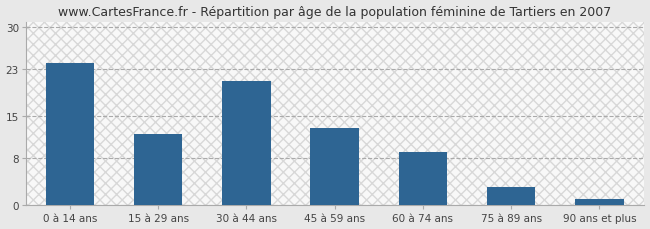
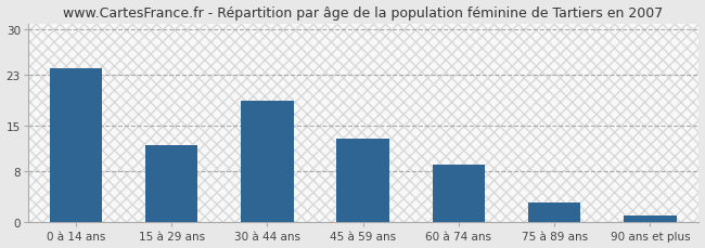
30 à 44 ans: 21 -> 19
